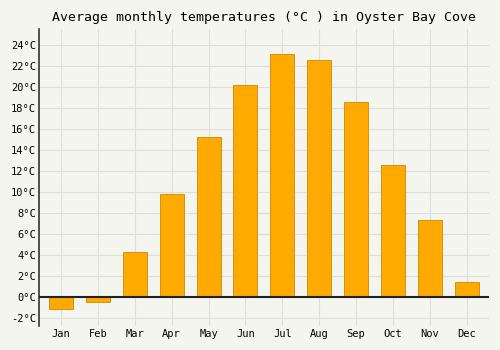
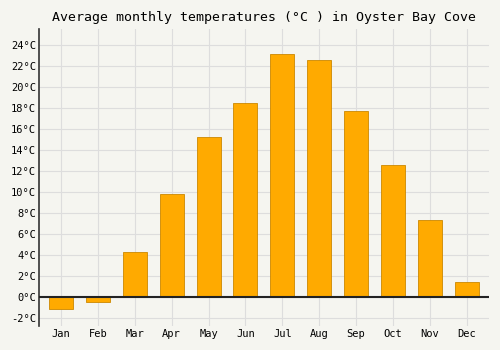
Jun: 20.2°C -> 18.5°C
Sep: 18.6°C -> 17.7°C
